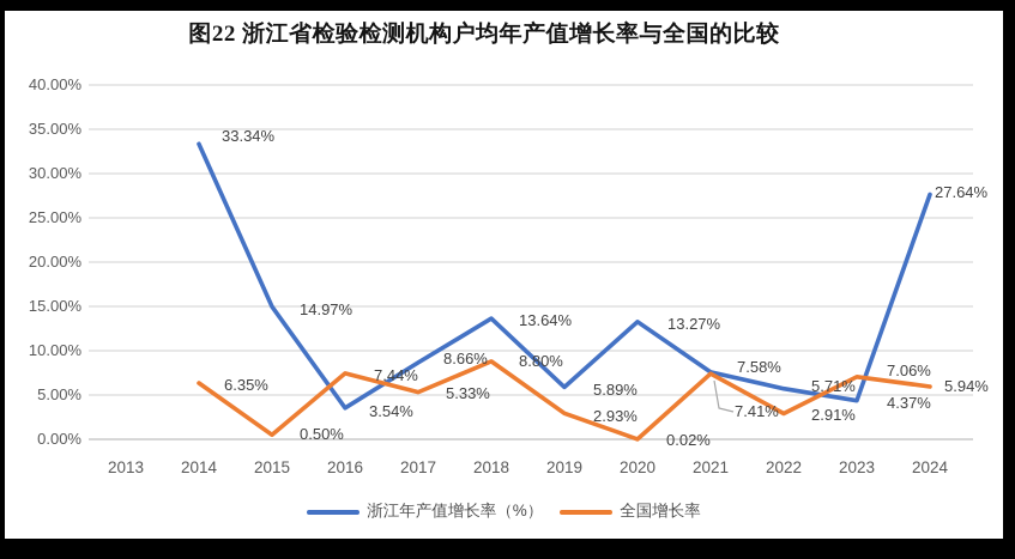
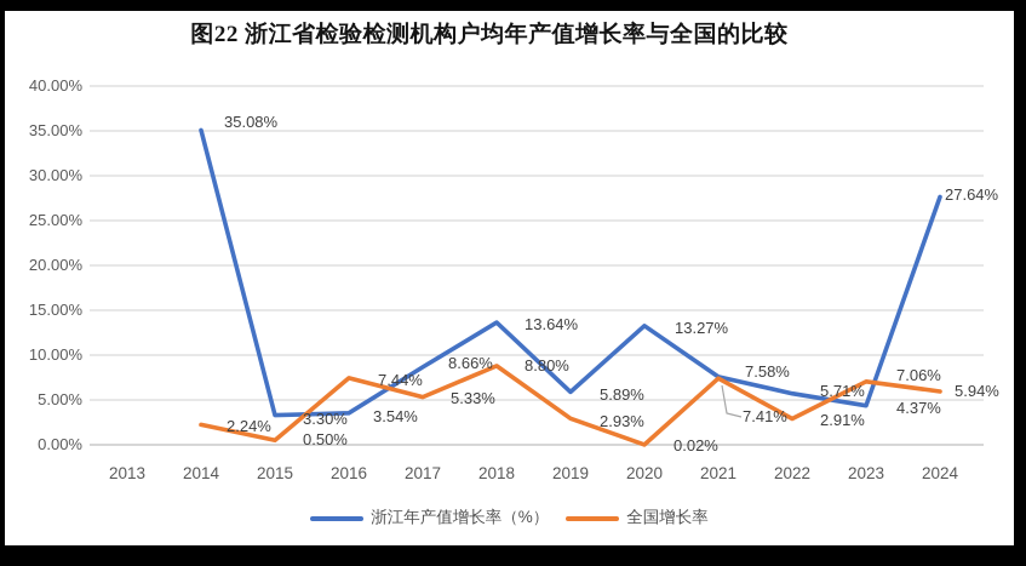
浙江年产值增长率（%）/2014: 33.34% -> 35.08%
全国增长率/2014: 6.35% -> 2.24%
浙江年产值增长率（%）/2015: 14.97% -> 3.30%
